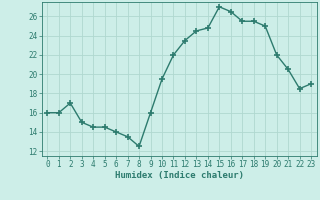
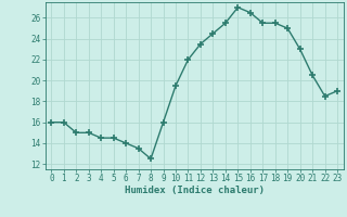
2: 17.0 -> 15.0
14: 24.8 -> 25.5
20: 22.0 -> 23.0
